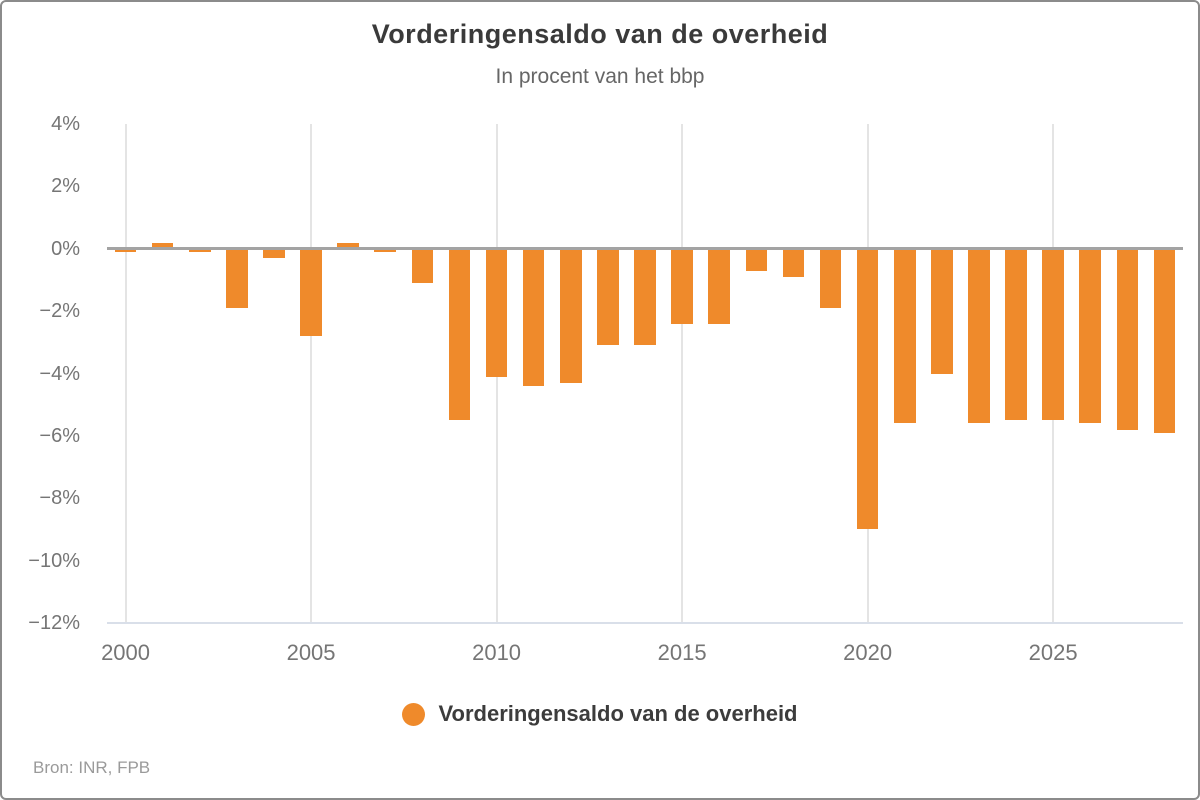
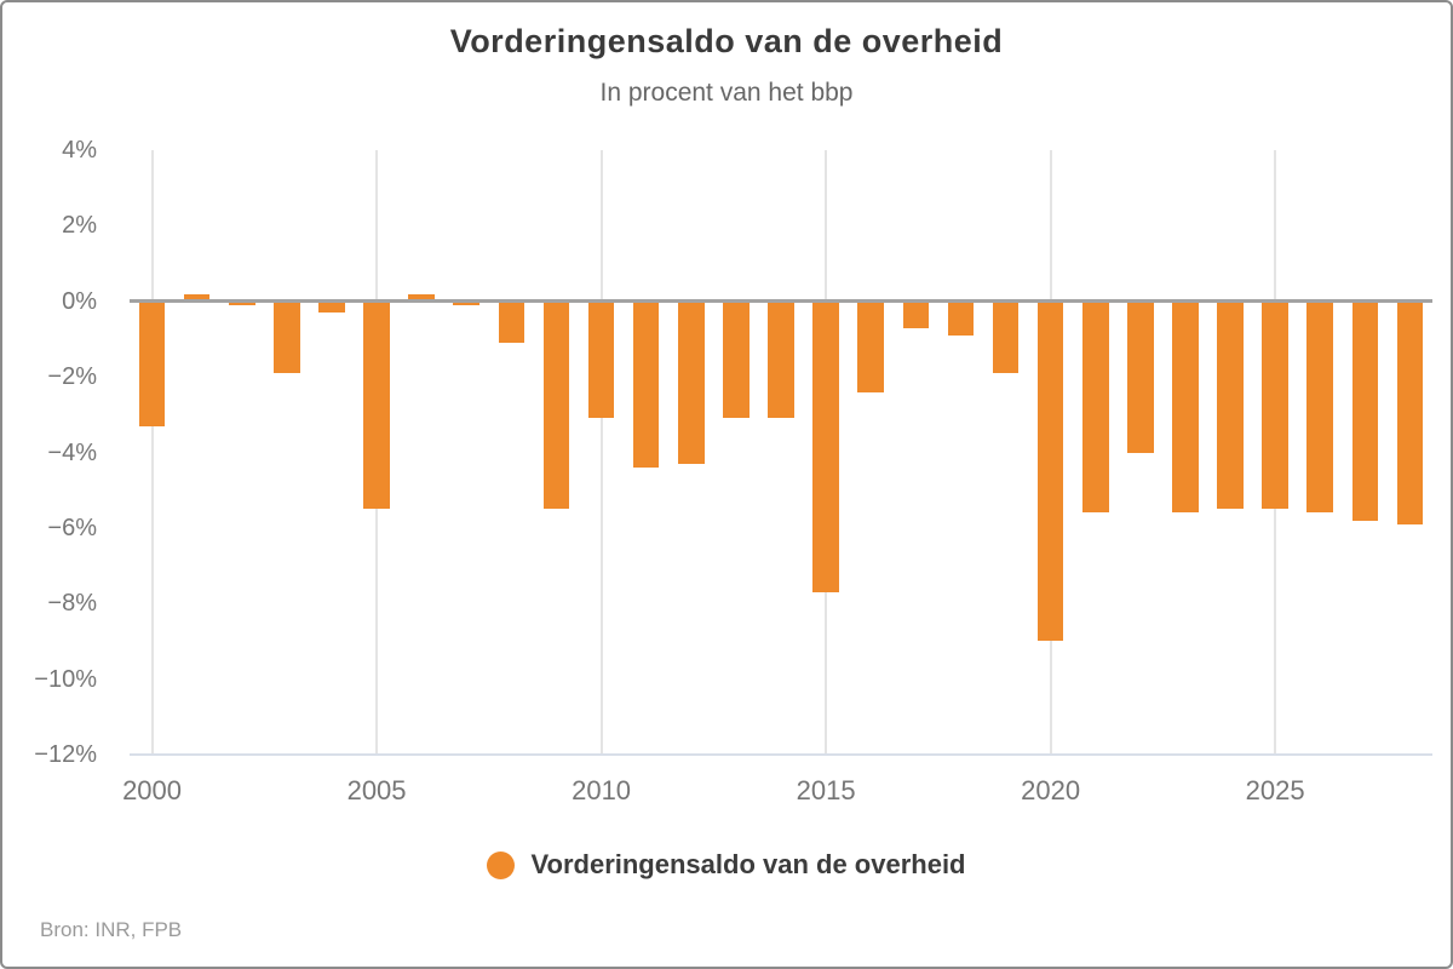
2000: -0.1% -> -3.3%
2005: -2.8% -> -5.5%
2010: -4.1% -> -3.1%
2015: -2.4% -> -7.7%
